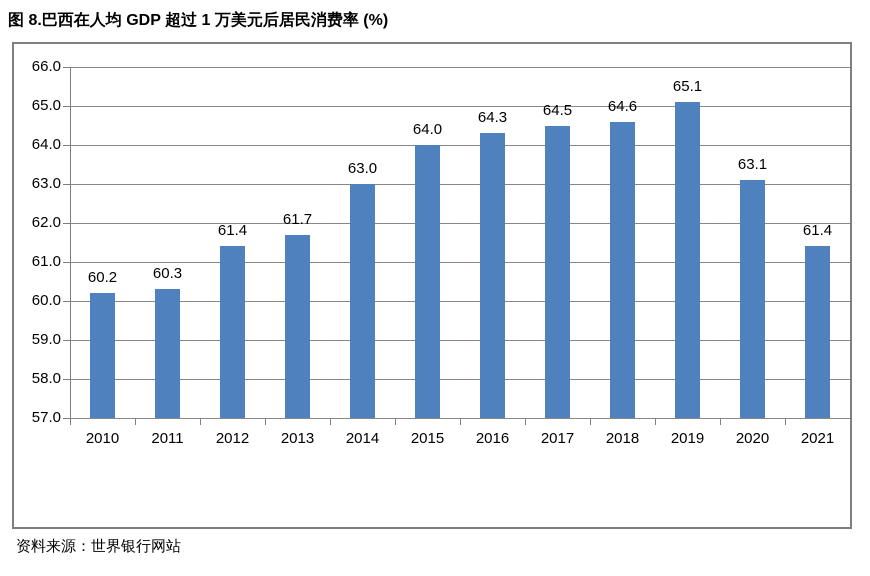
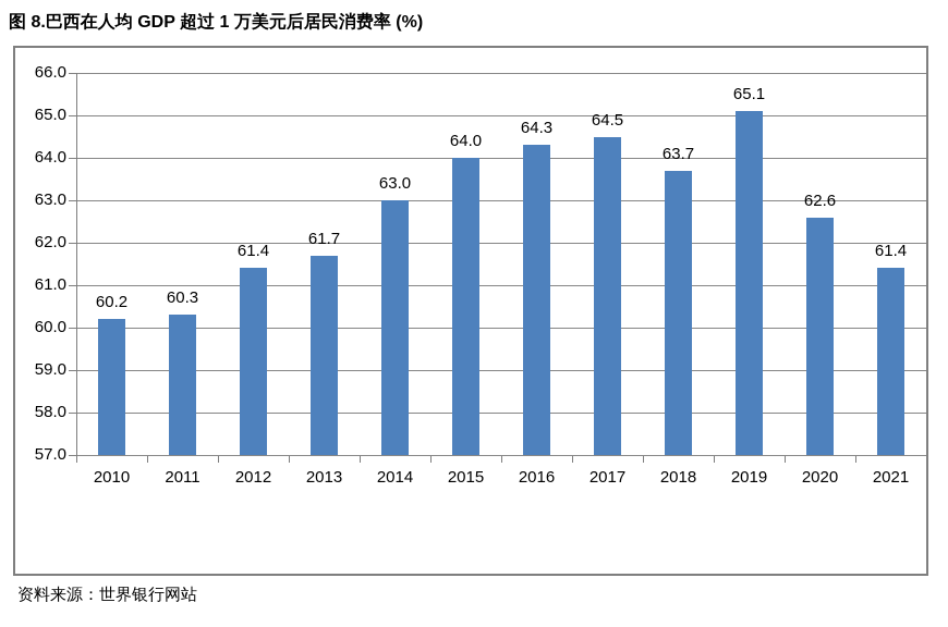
2018: 64.6 -> 63.7
2020: 63.1 -> 62.6
